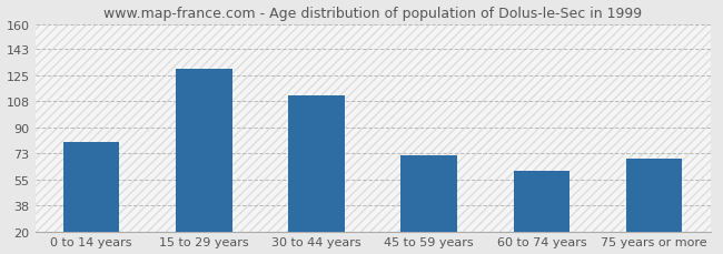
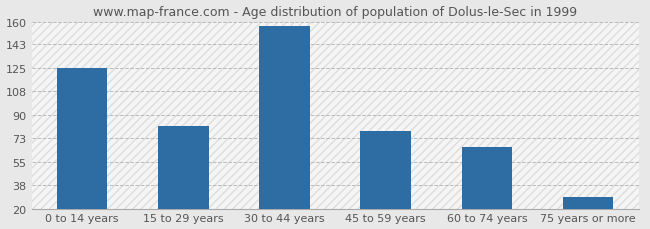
0 to 14 years: 80 -> 125
15 to 29 years: 130 -> 82
30 to 44 years: 112 -> 157
45 to 59 years: 71 -> 78
60 to 74 years: 61 -> 66
75 years or more: 69 -> 29
